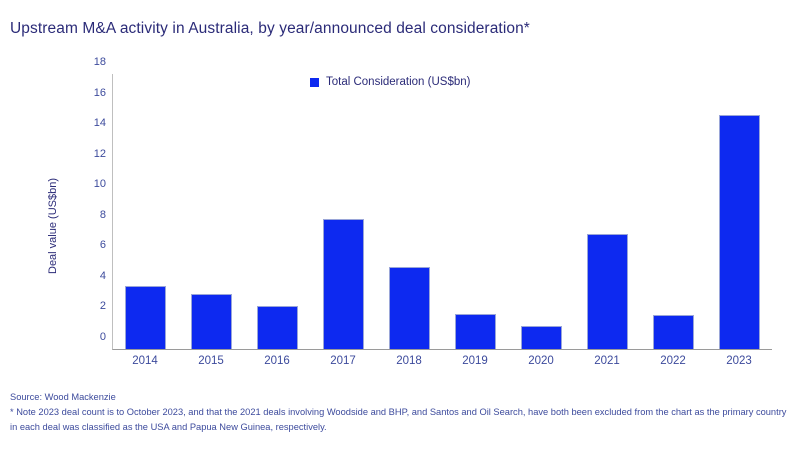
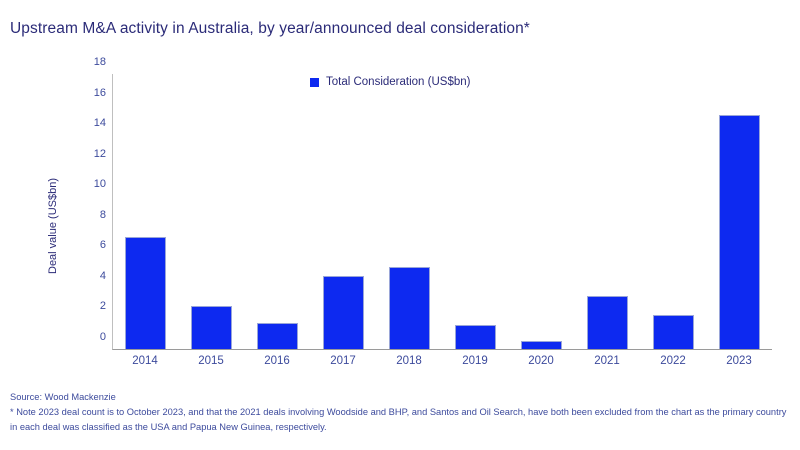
2014: 4.1 -> 7.3
2015: 3.6 -> 2.8
2016: 2.8 -> 1.7
2017: 8.5 -> 4.8
2019: 2.3 -> 1.6
2020: 1.5 -> 0.5
2021: 7.5 -> 3.5
